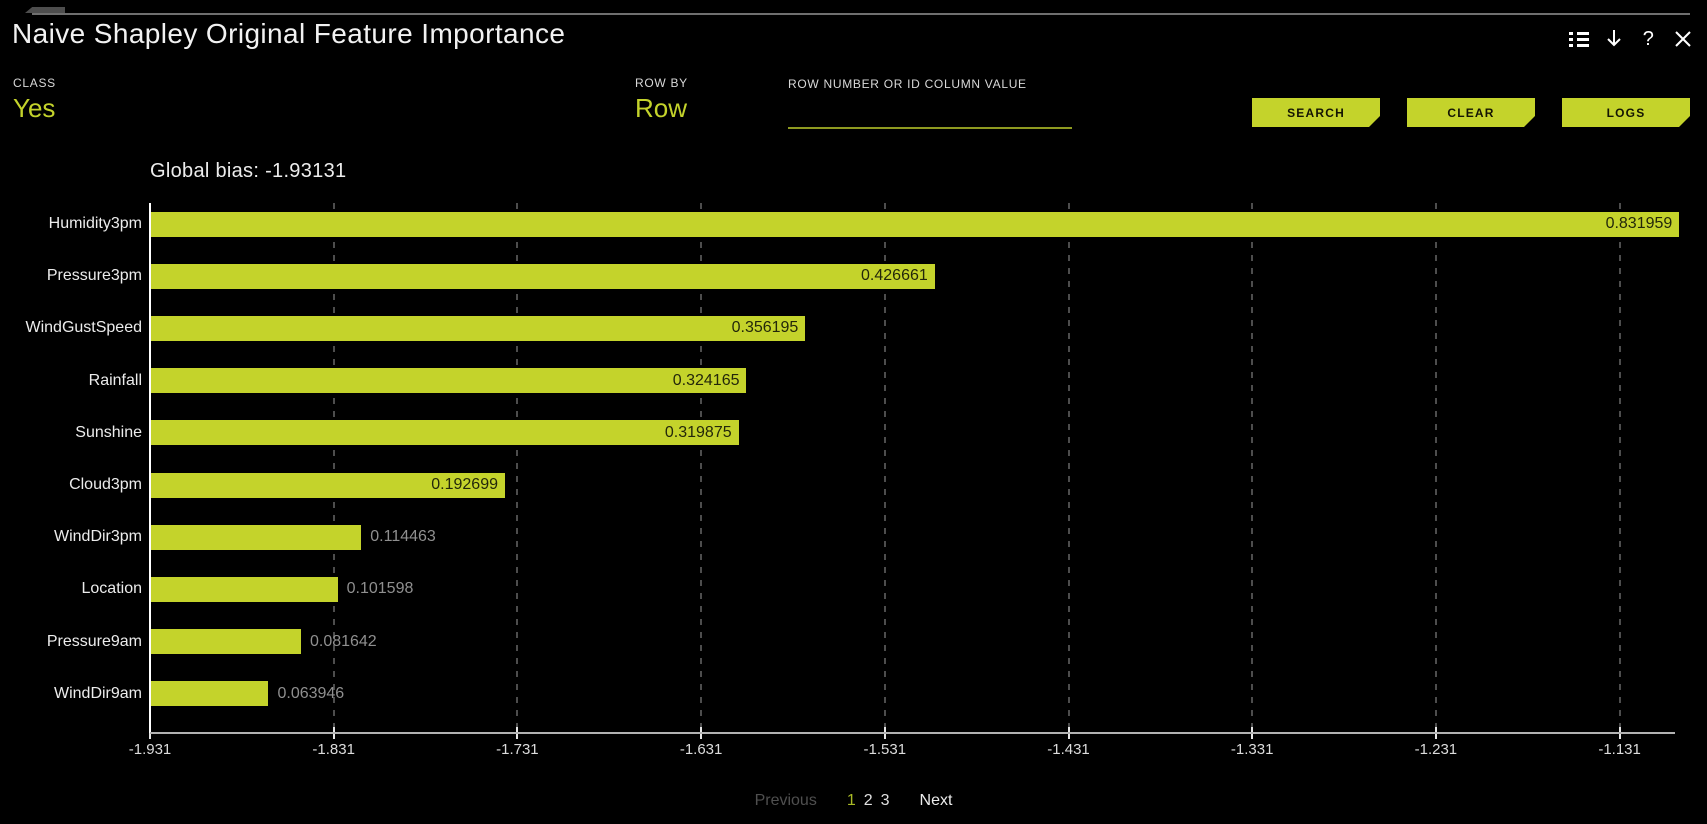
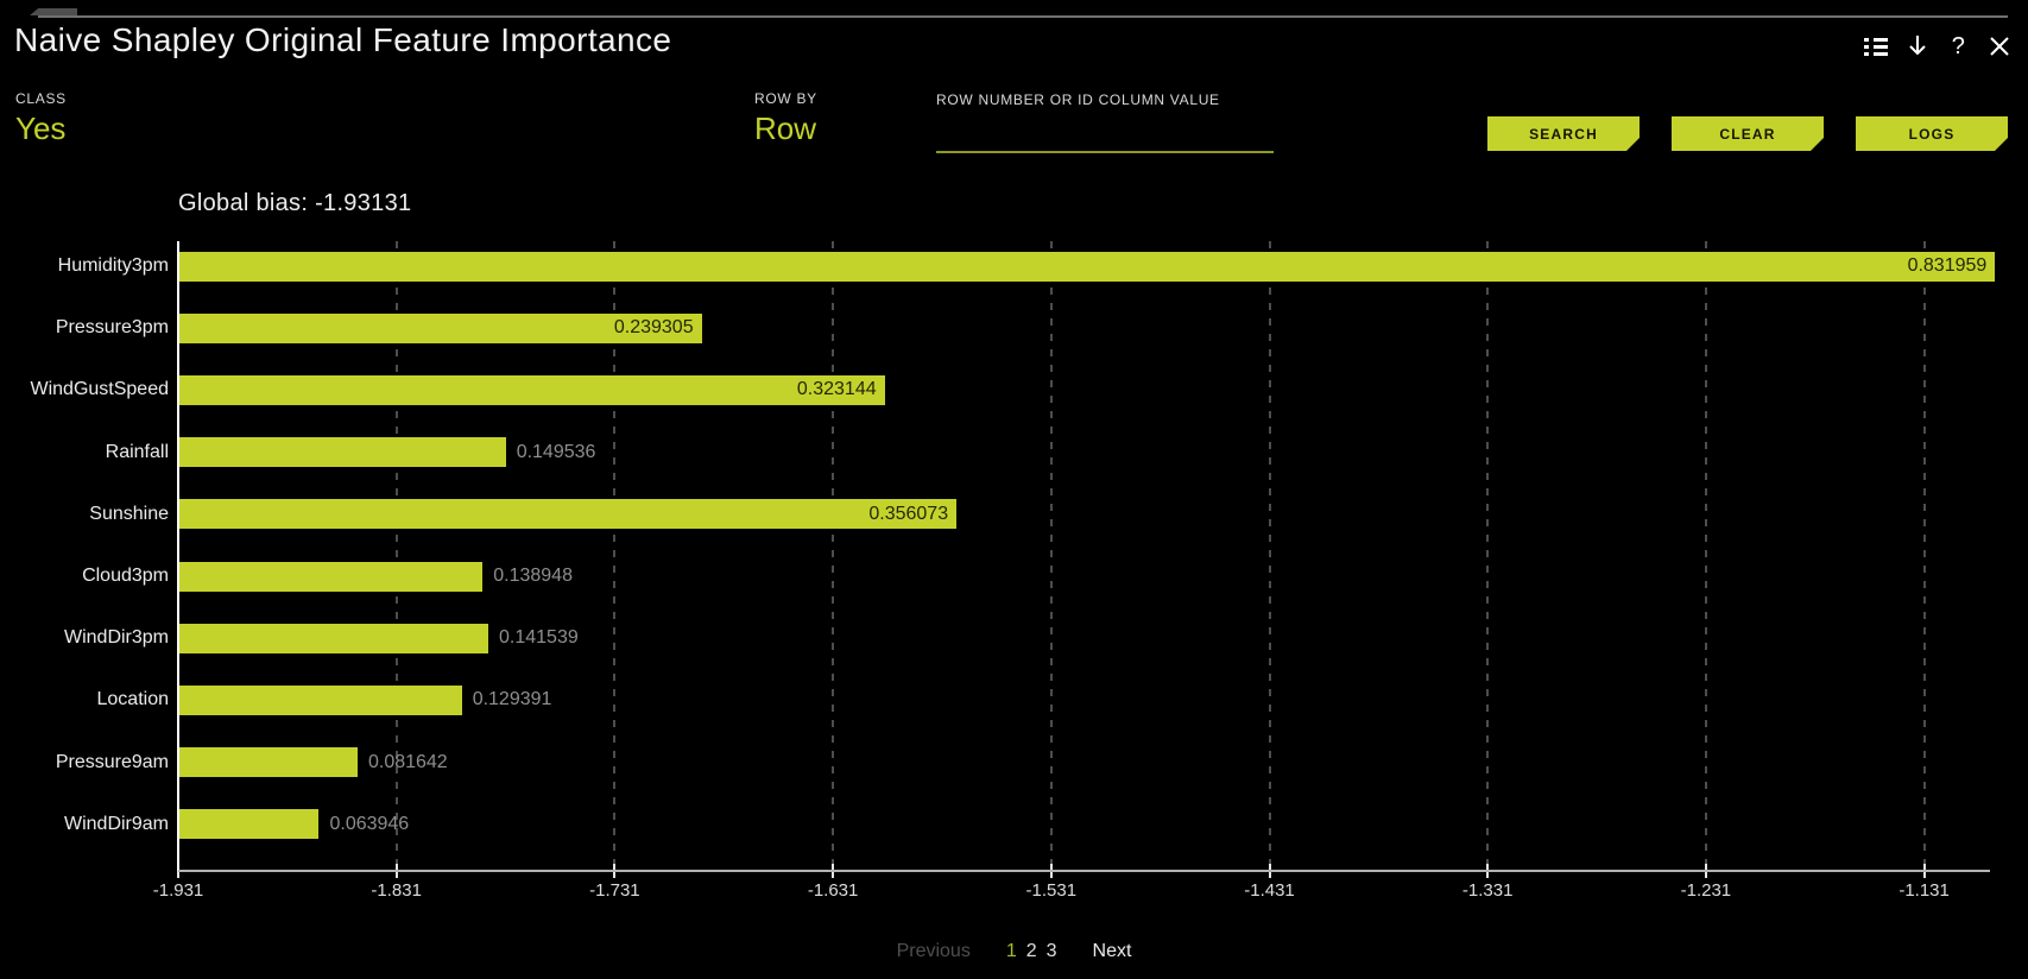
Pressure3pm: 0.426661 -> 0.239305
WindGustSpeed: 0.356195 -> 0.323144
Rainfall: 0.324165 -> 0.149536
Sunshine: 0.319875 -> 0.356073
Cloud3pm: 0.192699 -> 0.138948
WindDir3pm: 0.114463 -> 0.141539
Location: 0.101598 -> 0.129391
